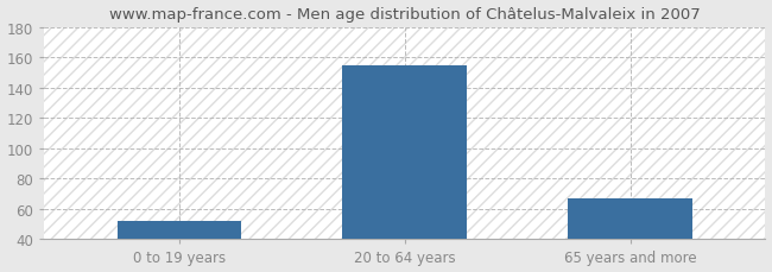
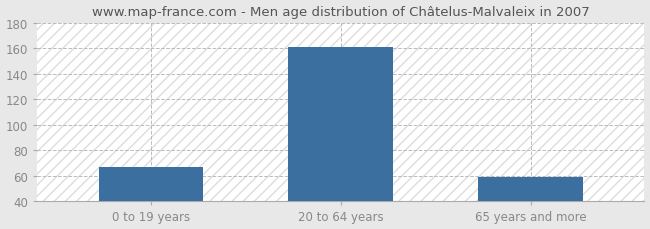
0 to 19 years: 52 -> 67
20 to 64 years: 155 -> 161
65 years and more: 67 -> 59
